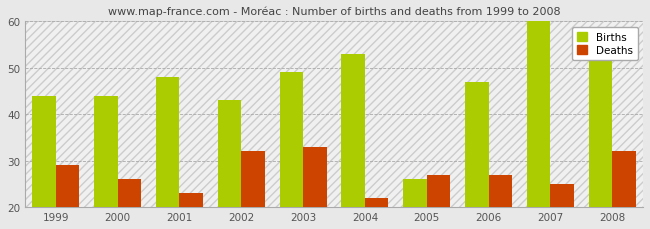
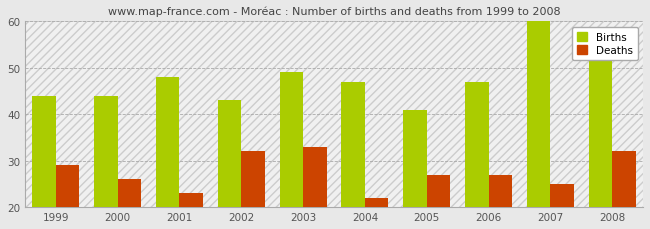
Births/2004: 53 -> 47
Births/2005: 26 -> 41
